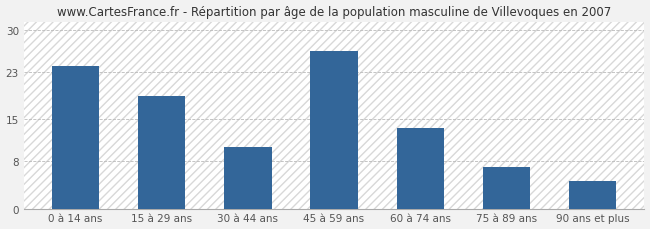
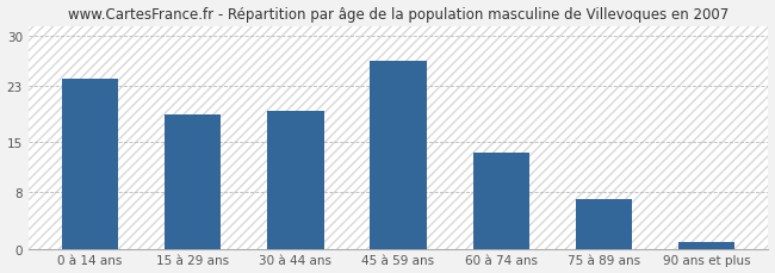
30 à 44 ans: 10.4 -> 19.5
90 ans et plus: 4.6 -> 1.0
